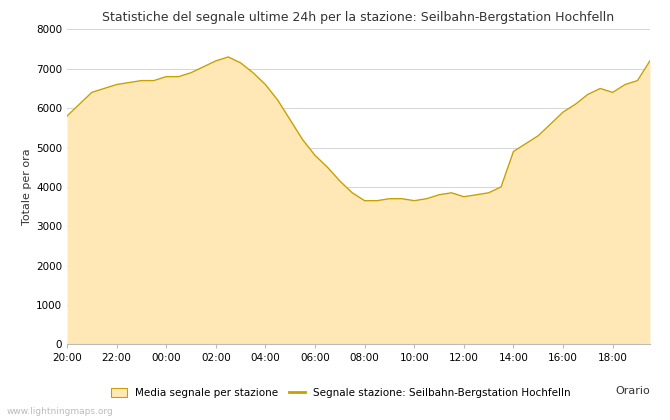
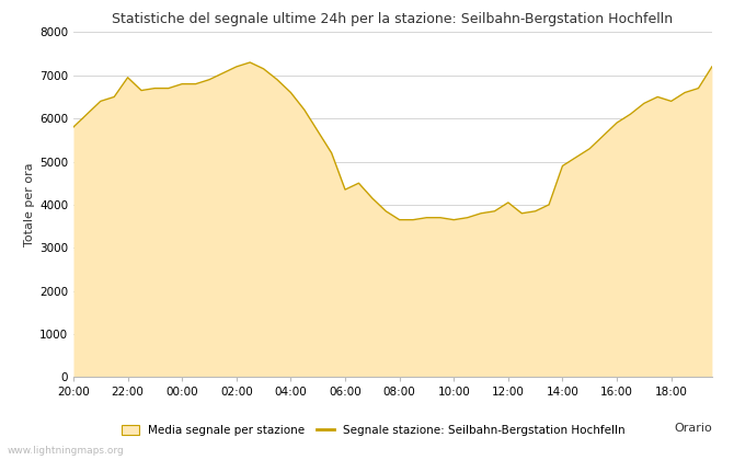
22:00: 6600 -> 6950
06:00: 4800 -> 4350
12:00: 3750 -> 4050
